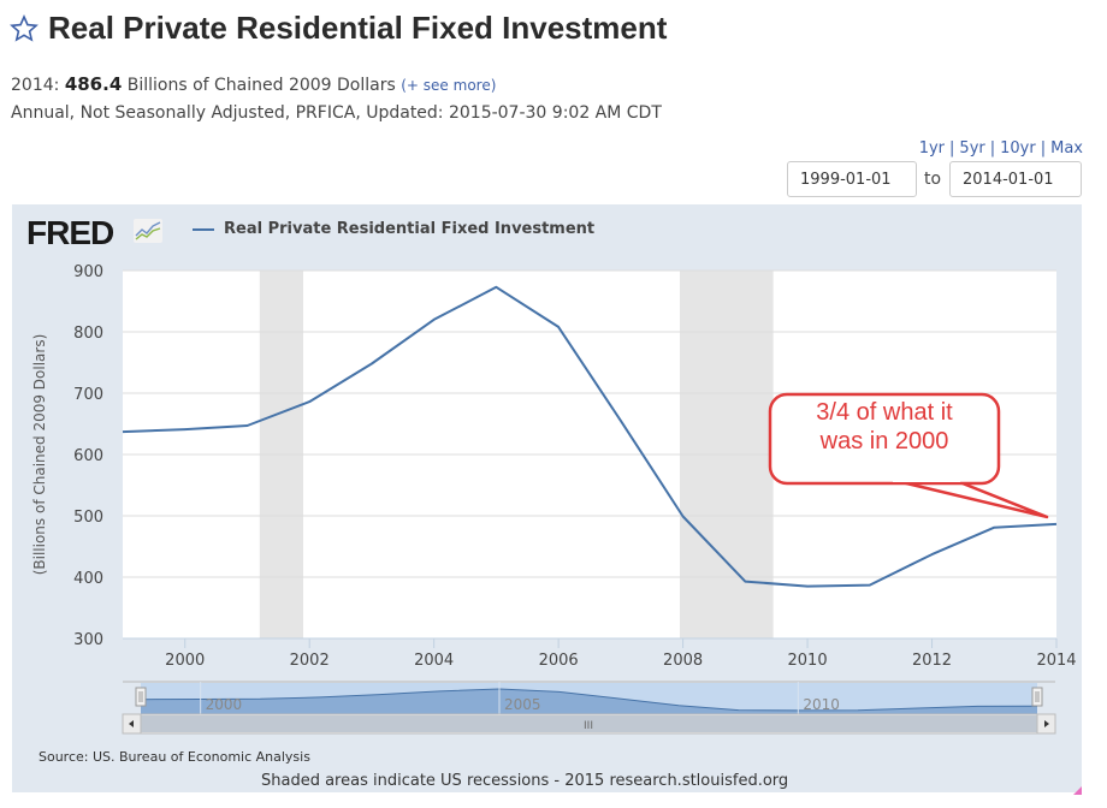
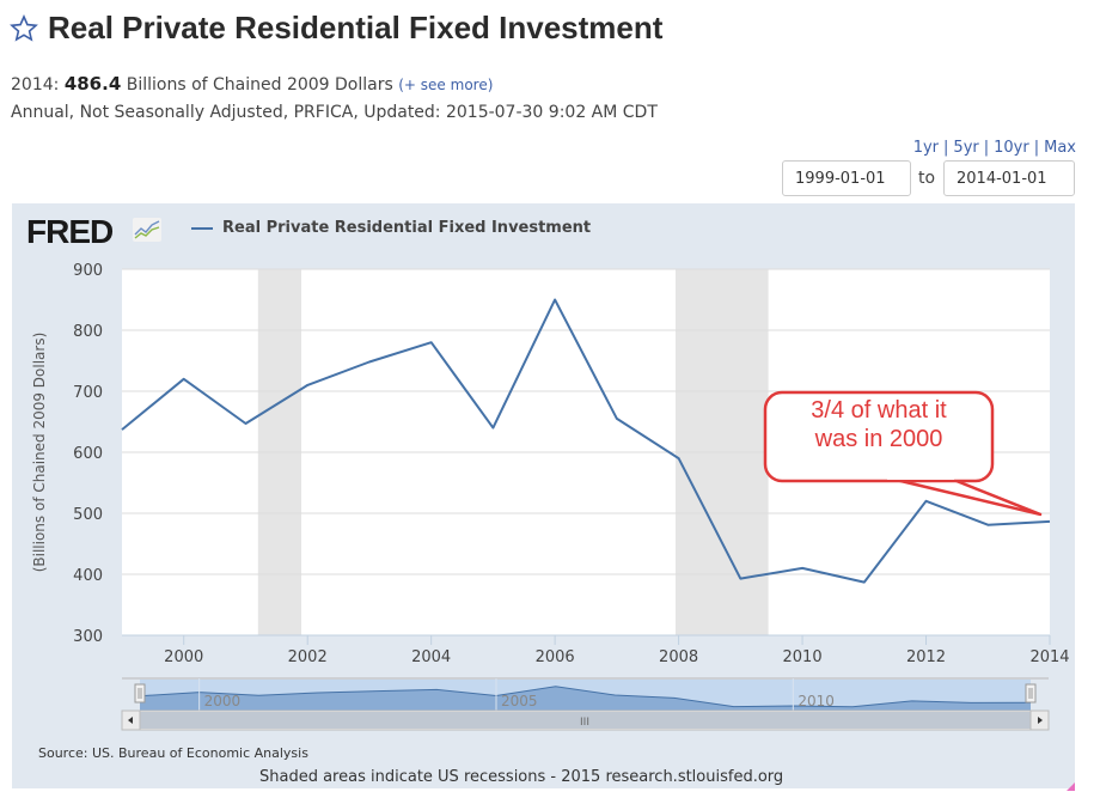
2000: 640 -> 720
2002: 690 -> 710
2004: 820 -> 780
2005: 870 -> 640
2006: 810 -> 850
2008: 500 -> 590
2010: 380 -> 410
2012: 440 -> 520
